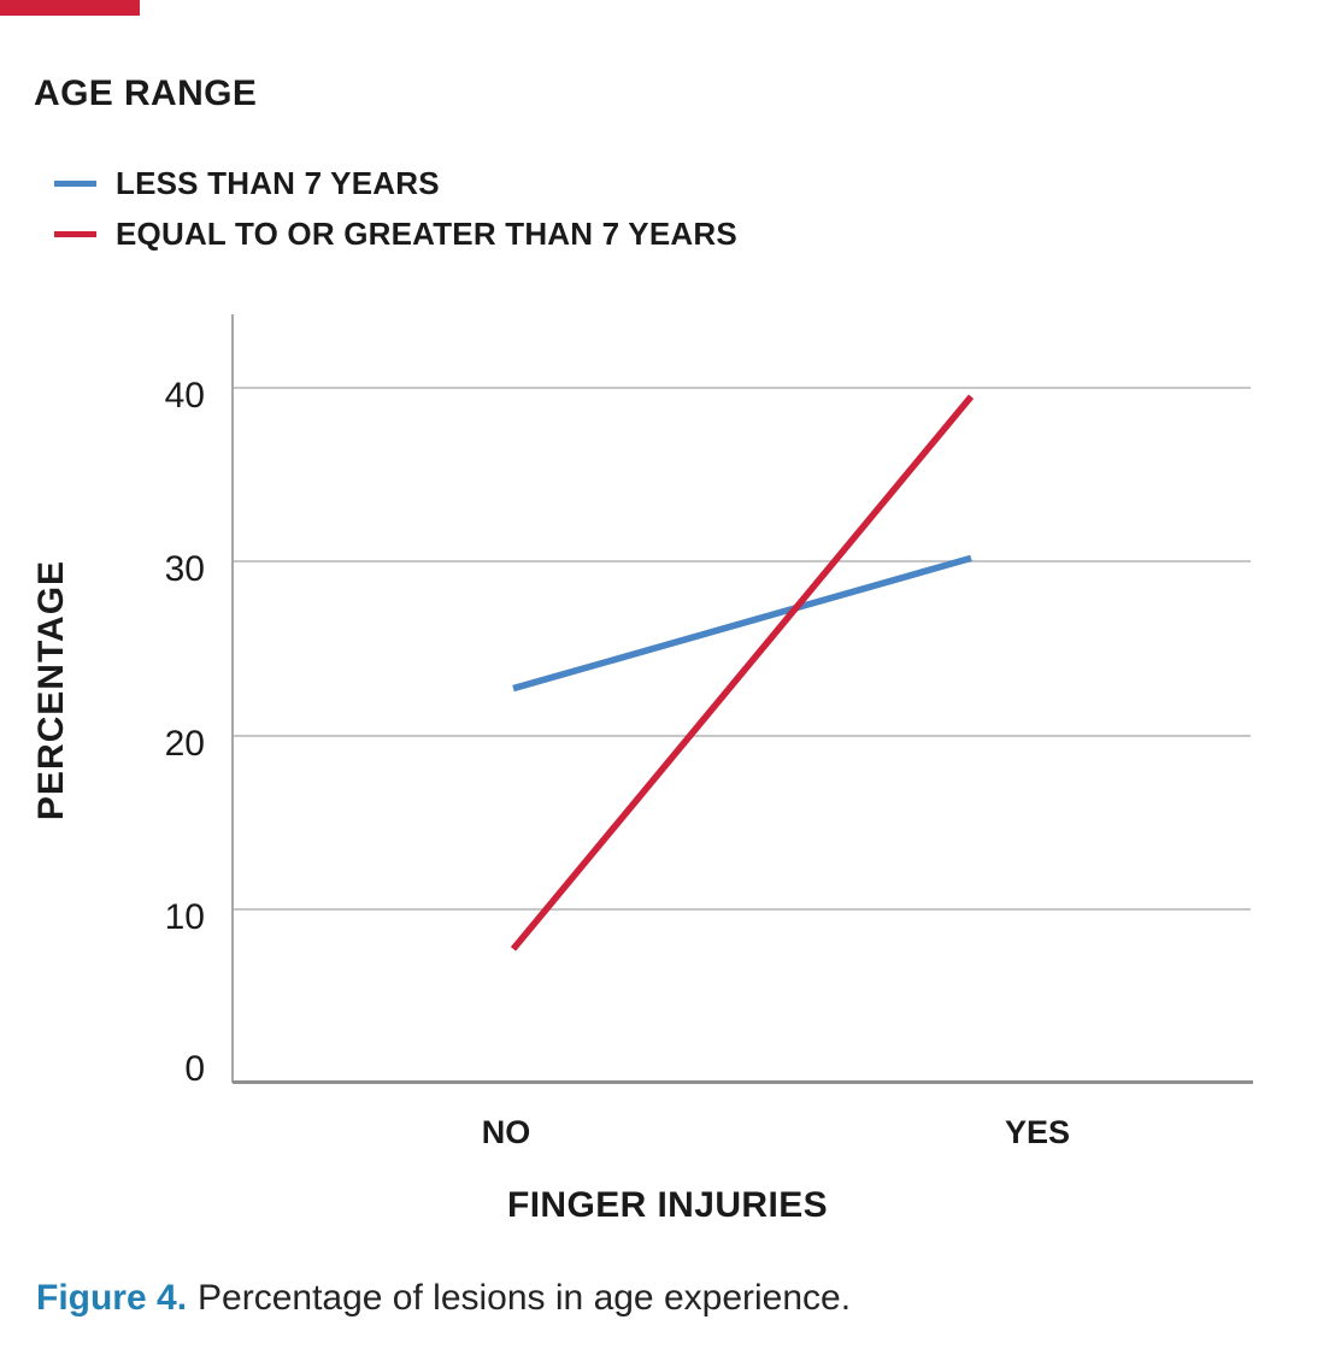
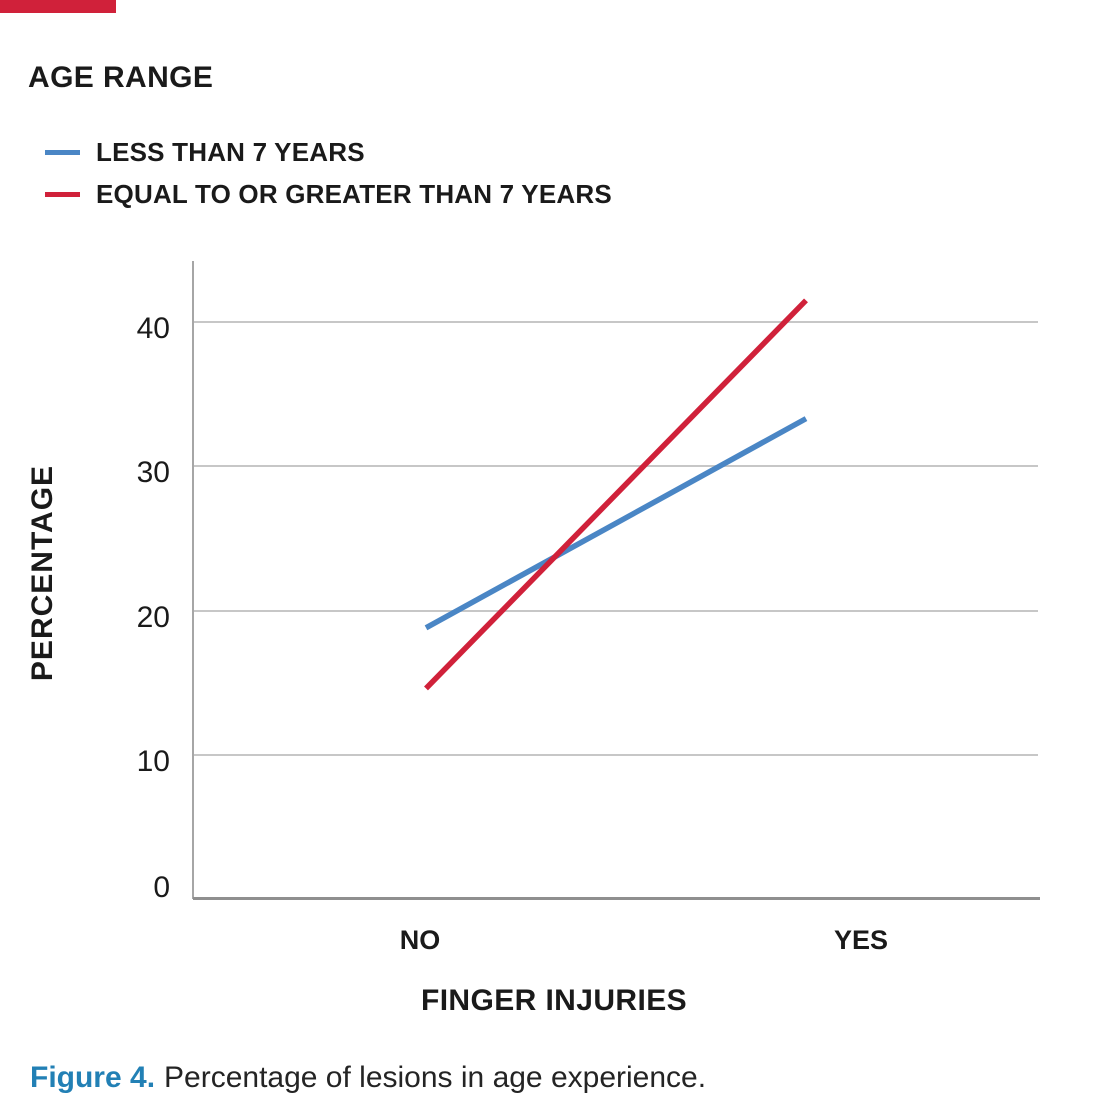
LESS THAN 7 YEARS/NO: 22.7 -> 18.8
EQUAL TO OR GREATER THAN 7 YEARS/NO: 7.7 -> 14.6
LESS THAN 7 YEARS/YES: 30.2 -> 33.3
EQUAL TO OR GREATER THAN 7 YEARS/YES: 39.5 -> 41.5
